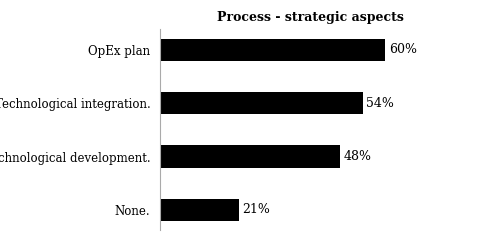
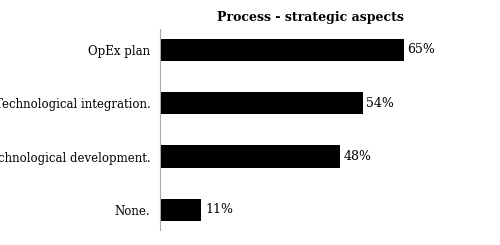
OpEx plan: 60% -> 65%
None.: 21% -> 11%
